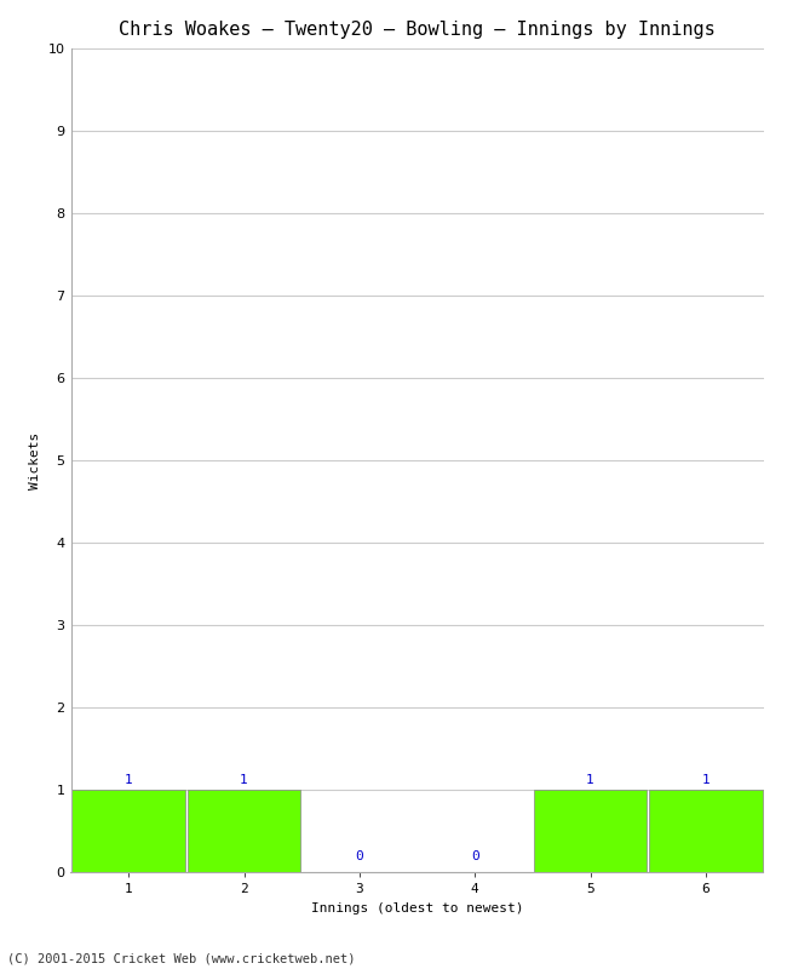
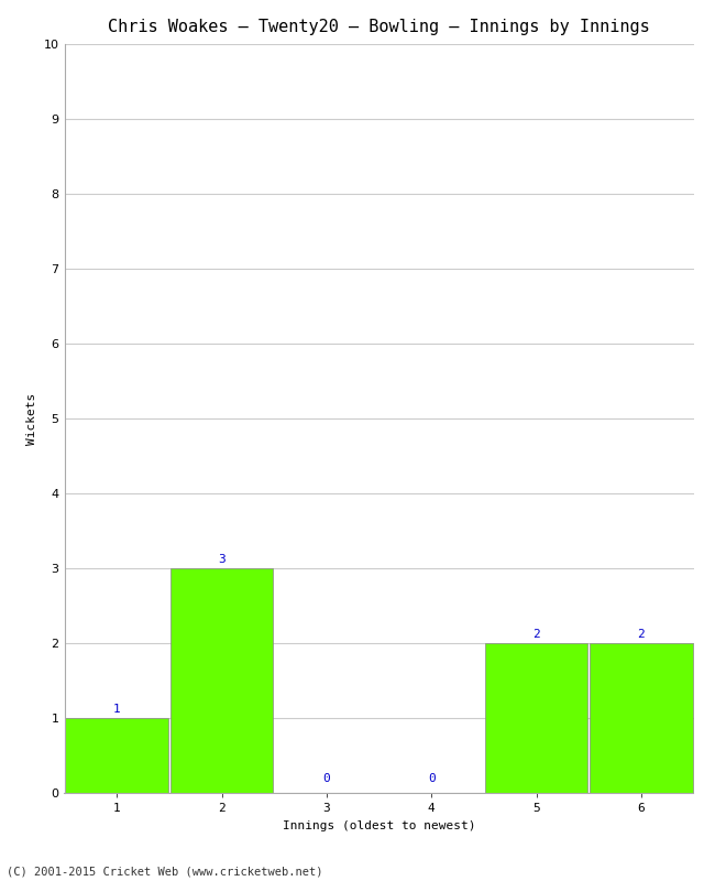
2: 1 -> 3
5: 1 -> 2
6: 1 -> 2
